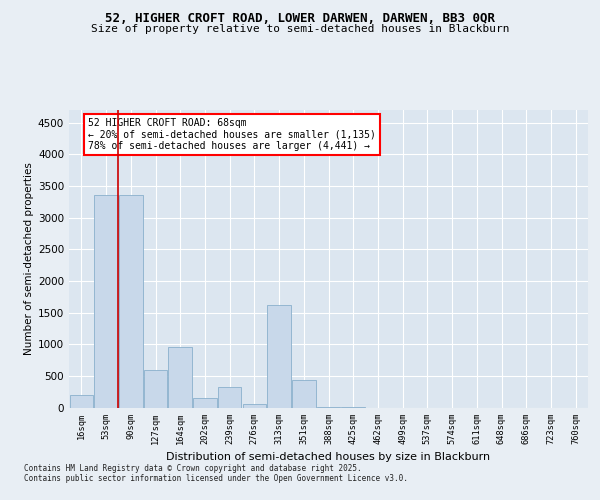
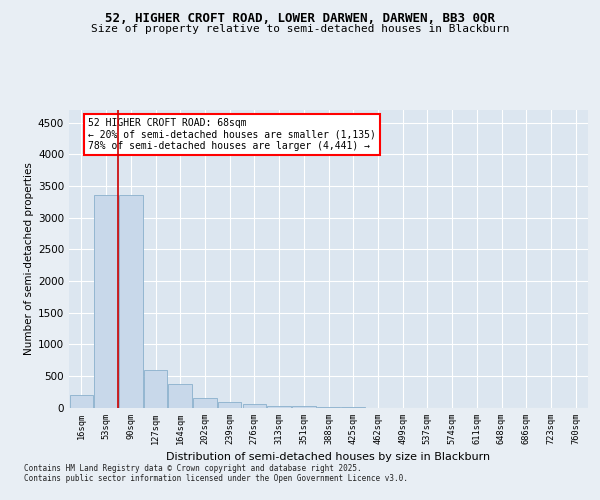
164sqm: 960 -> 370
239sqm: 320 -> 90
313sqm: 1620 -> 30
351sqm: 440 -> 20
